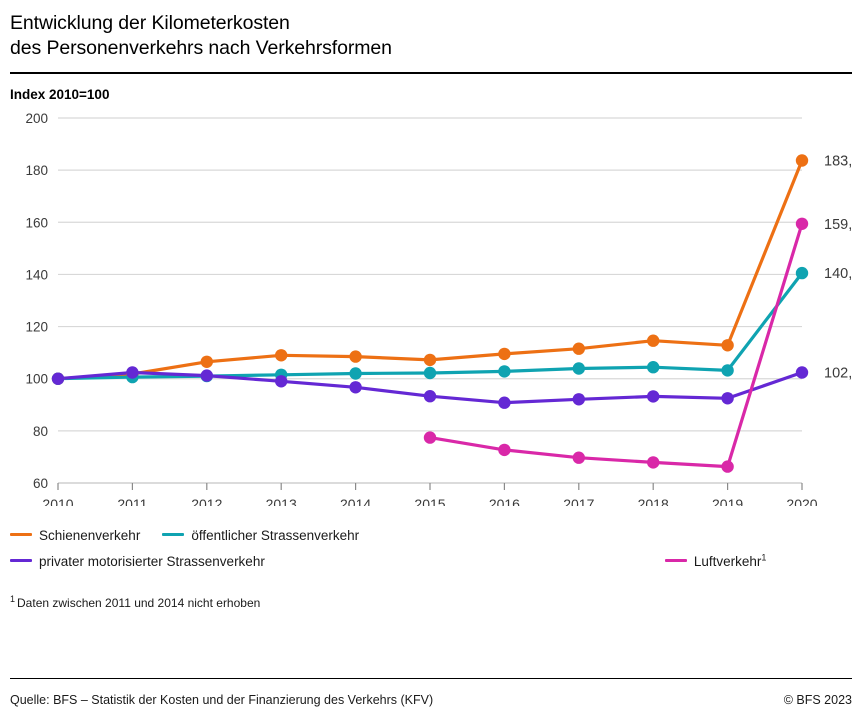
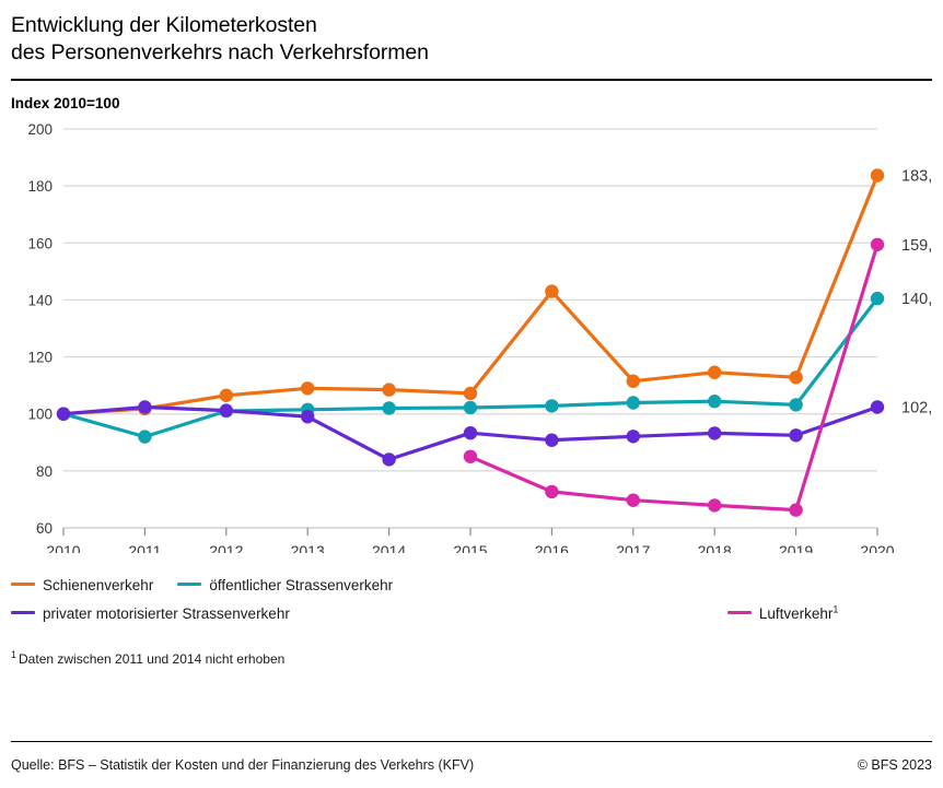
öffentlicher Strassenverkehr/2011: 101 -> 92
privater motorisierter Strassenverkehr/2014: 97 -> 84
Luftverkehr/2015: 77 -> 85
Schienenverkehr/2016: 110 -> 143
